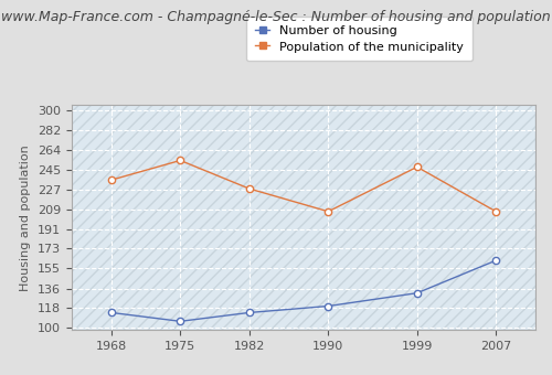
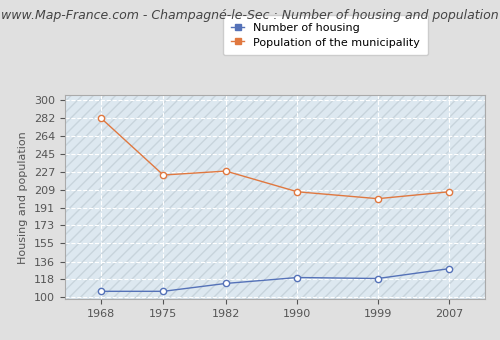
Number of housing/1968: 114 -> 106
Population of the municipality/1968: 236 -> 282
Population of the municipality/1975: 254 -> 224
Number of housing/1999: 132 -> 119
Population of the municipality/1999: 248 -> 200
Number of housing/2007: 162 -> 129
